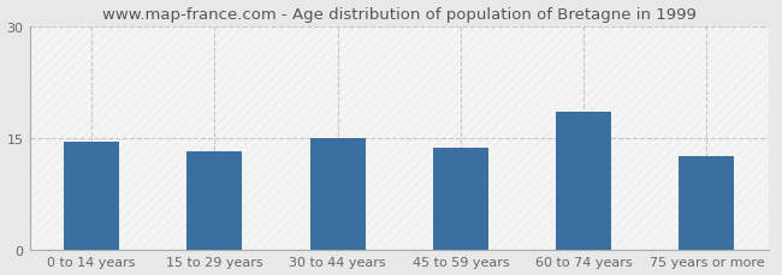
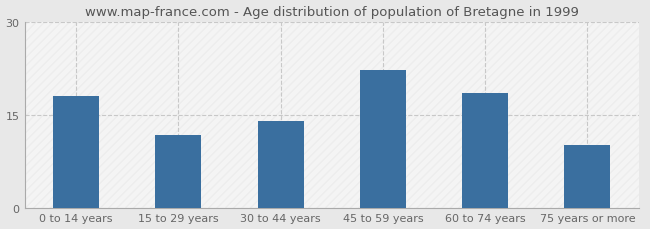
0 to 14 years: 14.4 -> 18.0
15 to 29 years: 13.1 -> 11.8
30 to 44 years: 15.0 -> 14.0
45 to 59 years: 13.6 -> 22.2
75 years or more: 12.6 -> 10.2
